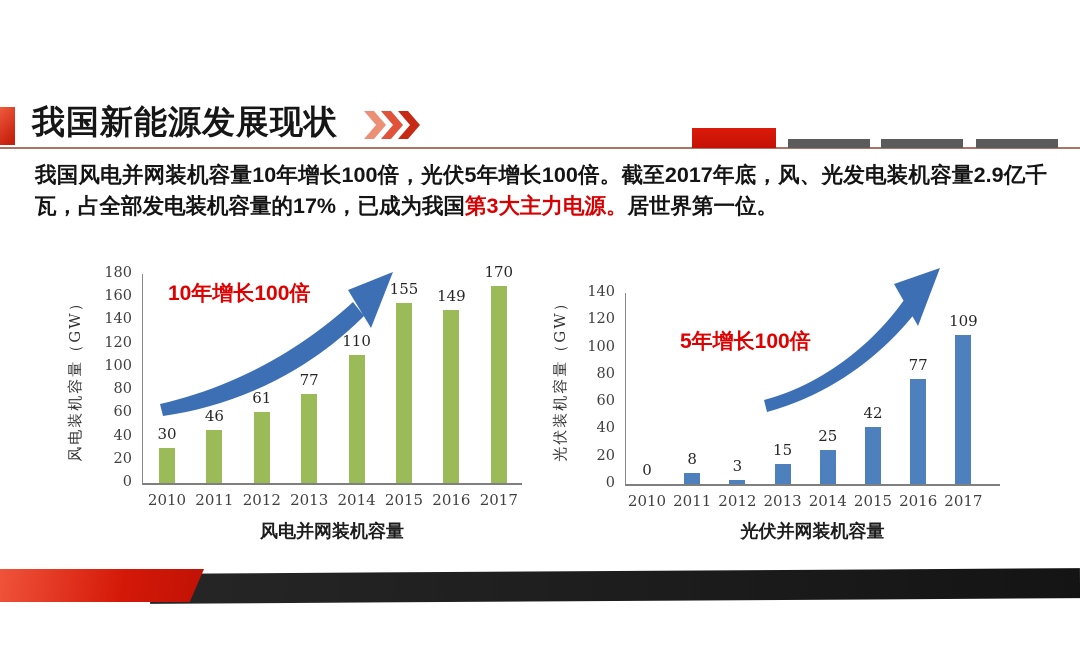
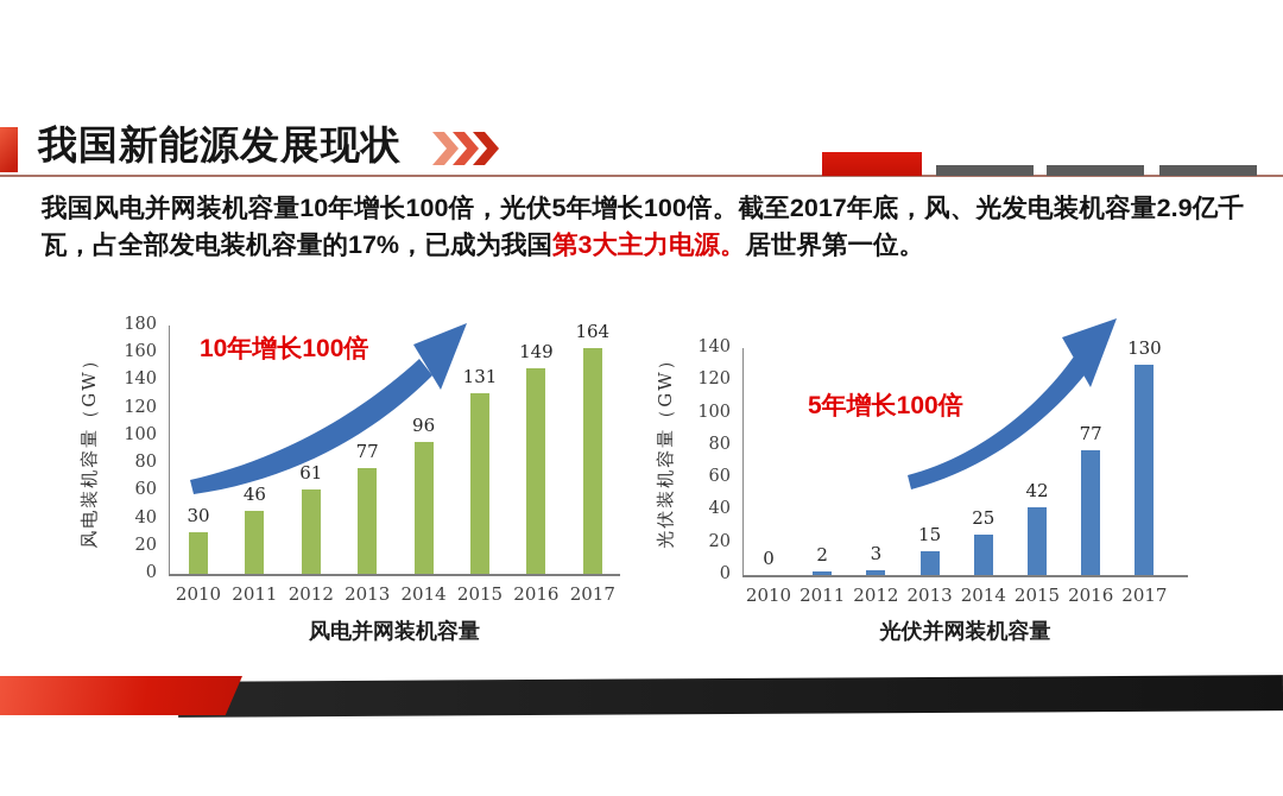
风电并网装机容量/2014: 110 -> 96
风电并网装机容量/2015: 155 -> 131
风电并网装机容量/2017: 170 -> 164
光伏并网装机容量/2011: 8 -> 2
光伏并网装机容量/2017: 109 -> 130
